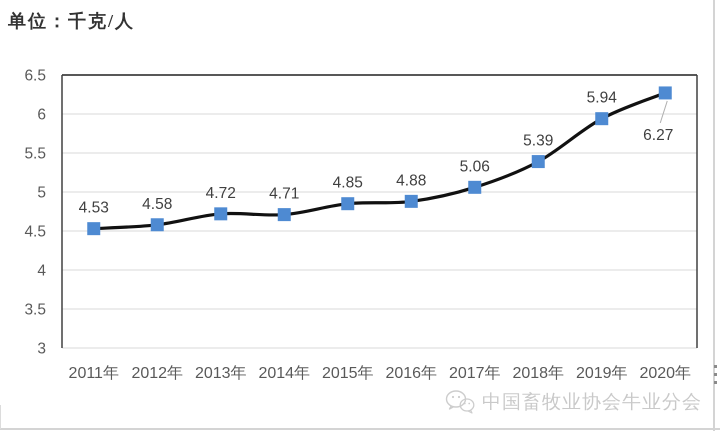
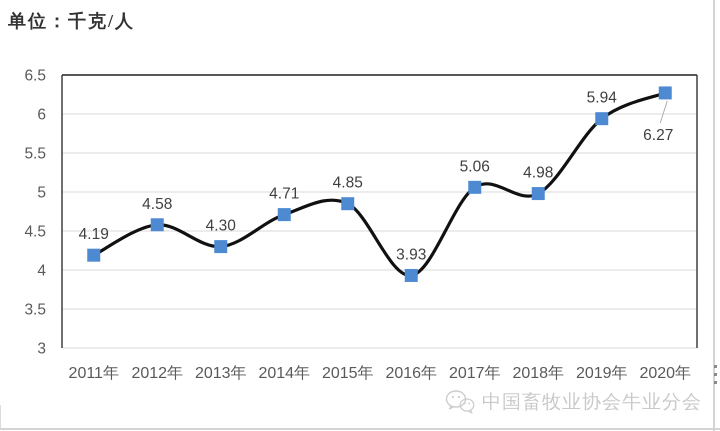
2011年: 4.53 -> 4.19
2013年: 4.72 -> 4.30
2016年: 4.88 -> 3.93
2018年: 5.39 -> 4.98
